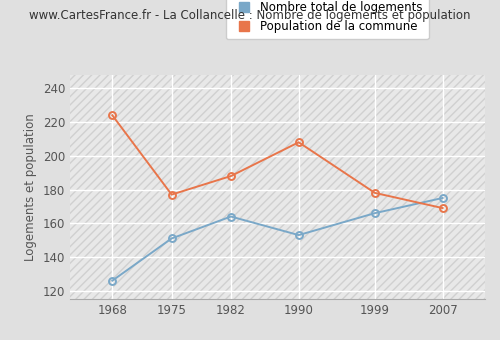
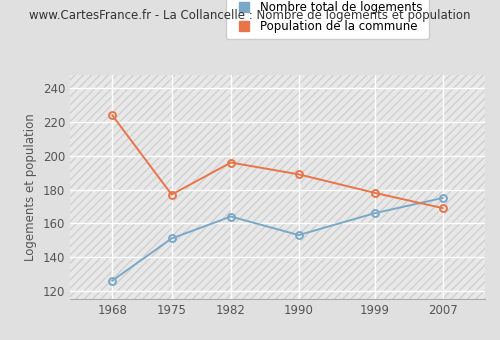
Population de la commune/1982: 188 -> 196
Population de la commune/1990: 208 -> 189
